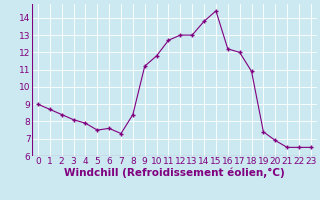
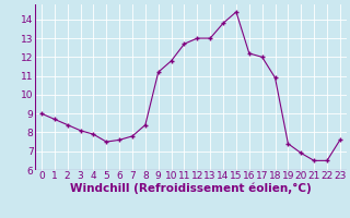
7: 7.3 -> 7.8
23: 6.5 -> 7.6
